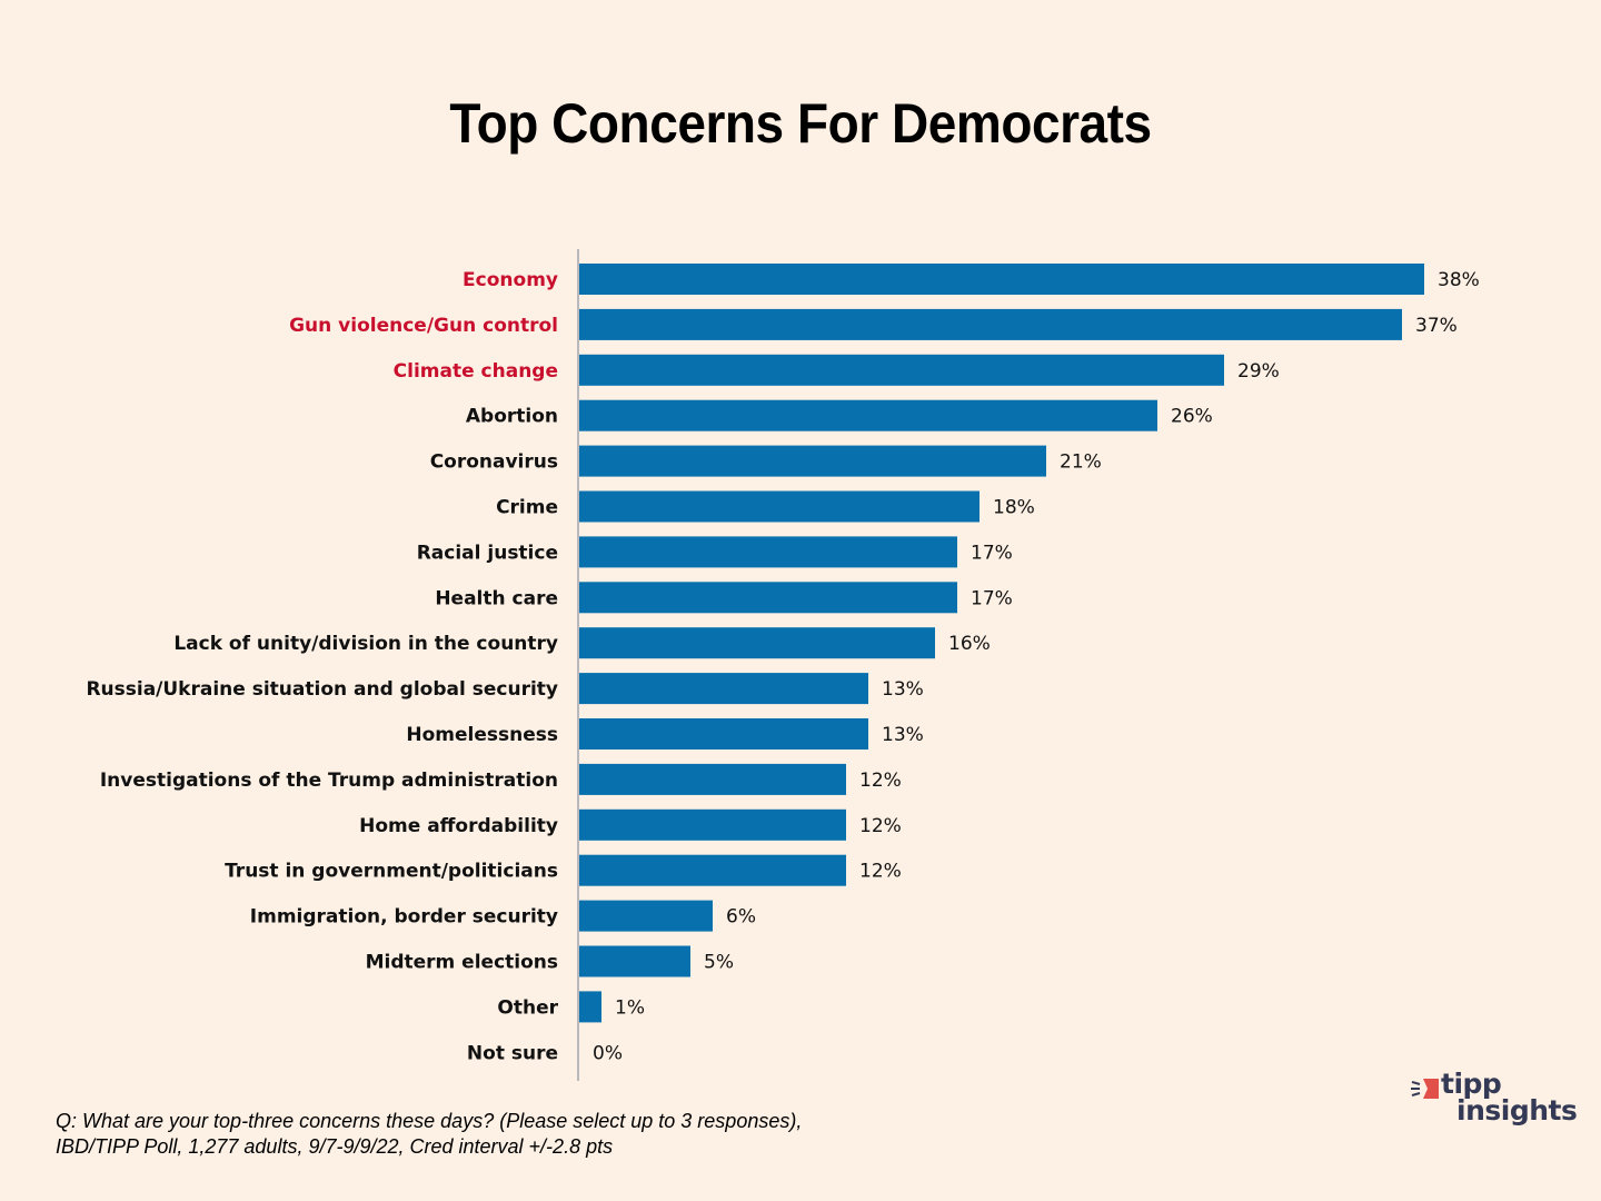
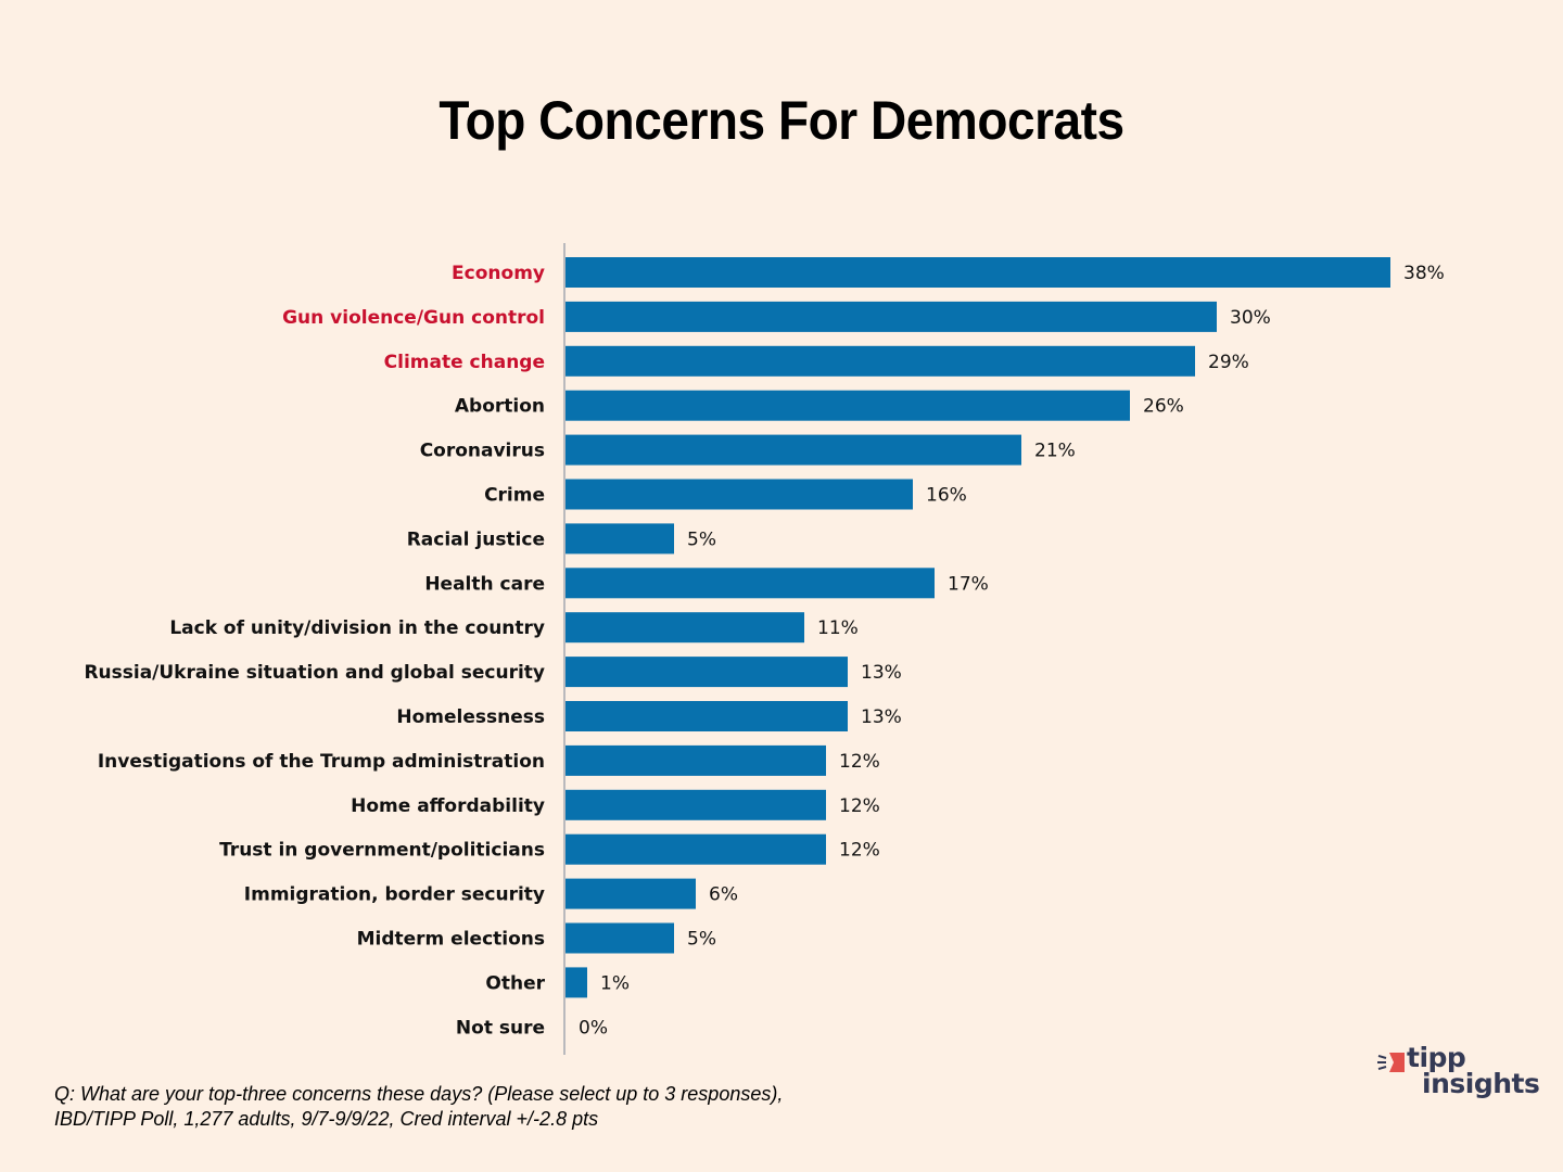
Gun violence/Gun control: 37% -> 30%
Crime: 18% -> 16%
Racial justice: 17% -> 5%
Lack of unity/division in the country: 16% -> 11%
